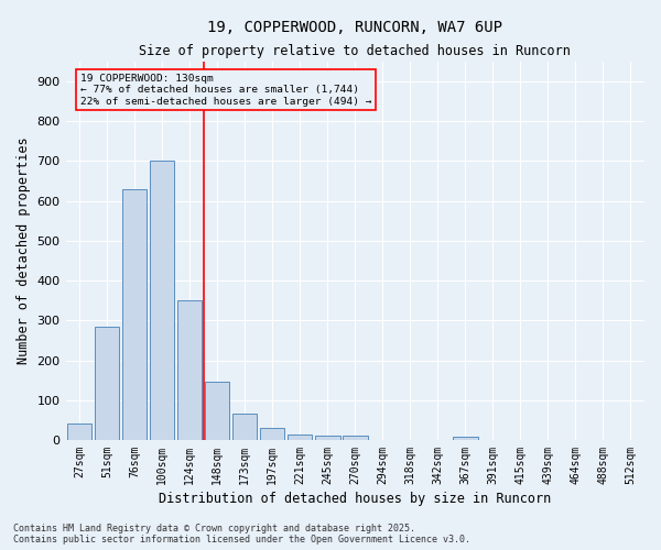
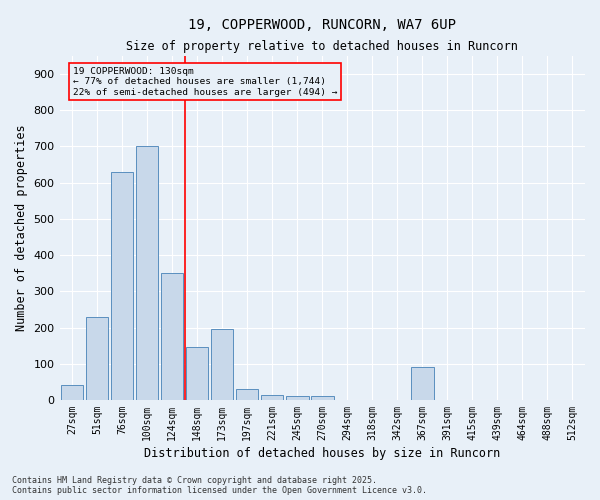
51sqm: 285 -> 230
173sqm: 65 -> 195
367sqm: 8 -> 90
